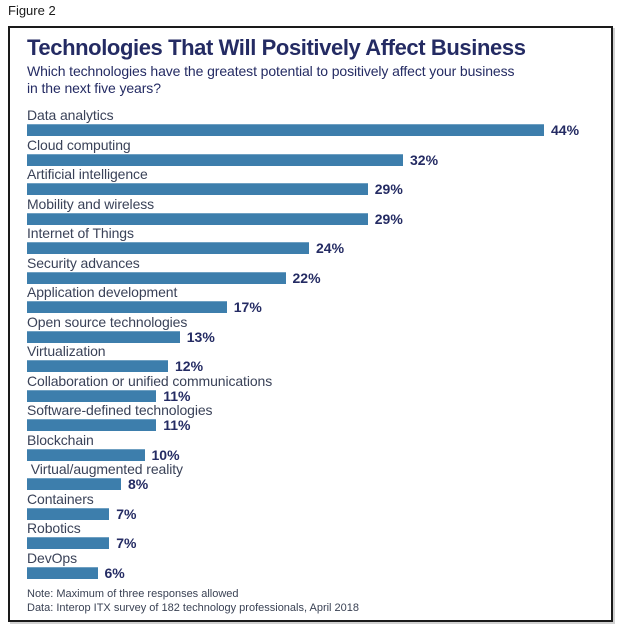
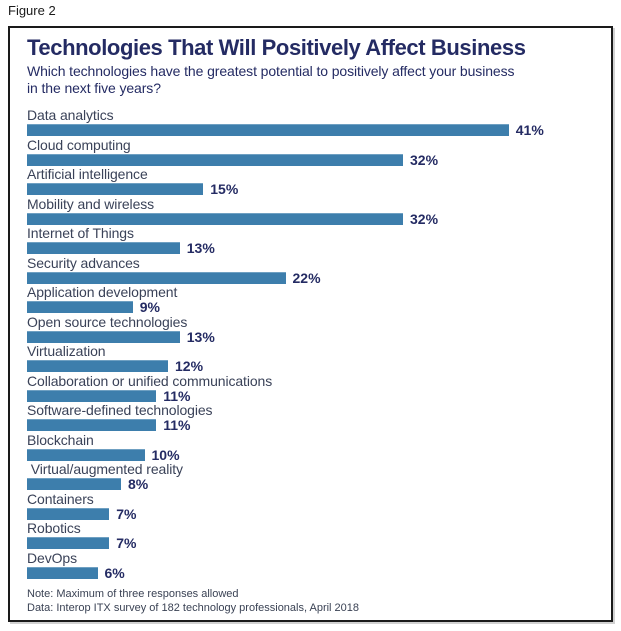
Data analytics: 44% -> 41%
Artificial intelligence: 29% -> 15%
Mobility and wireless: 29% -> 32%
Internet of Things: 24% -> 13%
Application development: 17% -> 9%
